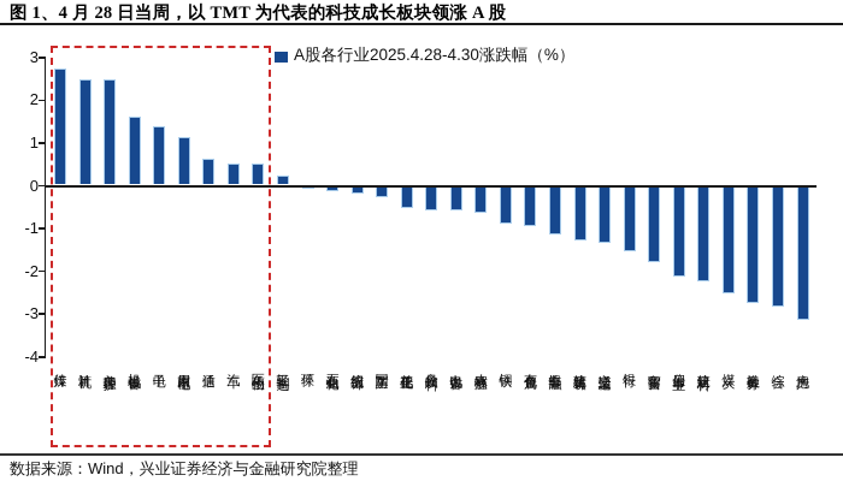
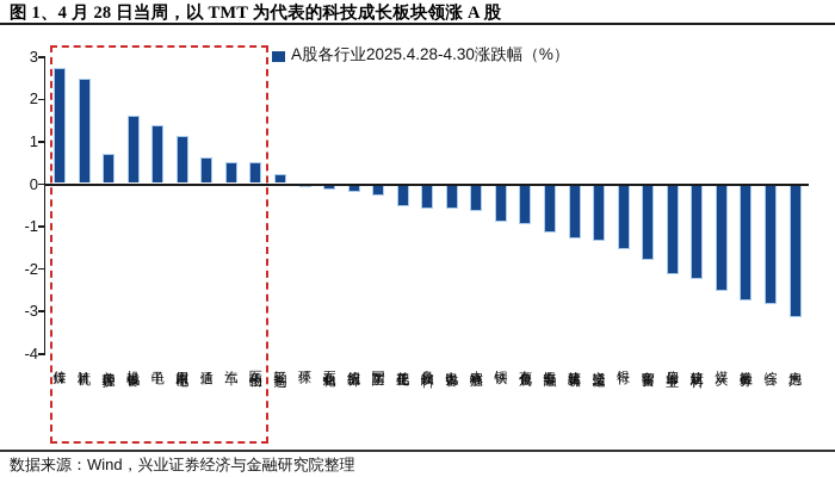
美容护理: 2.5 -> 0.7
